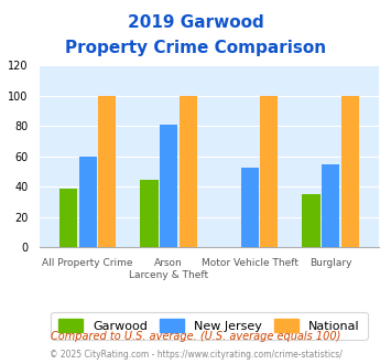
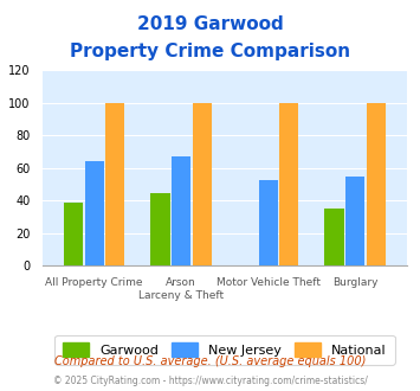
New Jersey/All Property Crime: 60 -> 64
New Jersey/Arson Larceny & Theft: 81 -> 67
